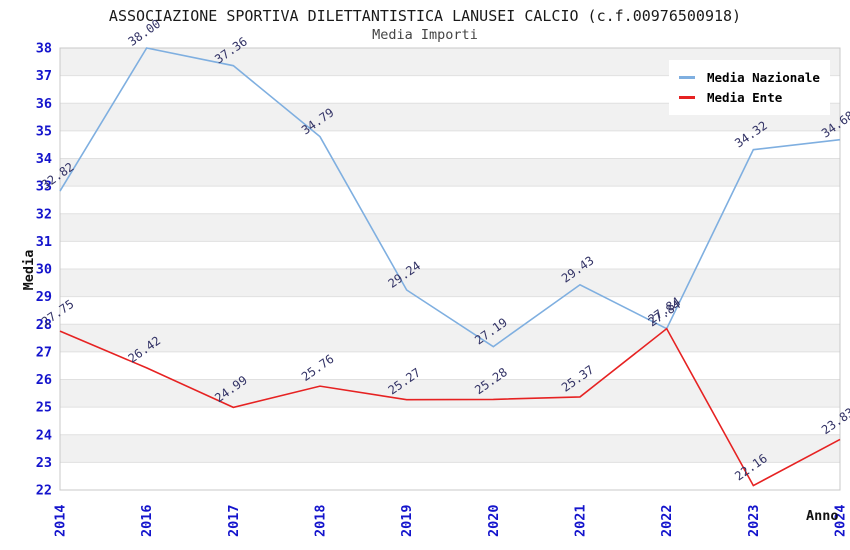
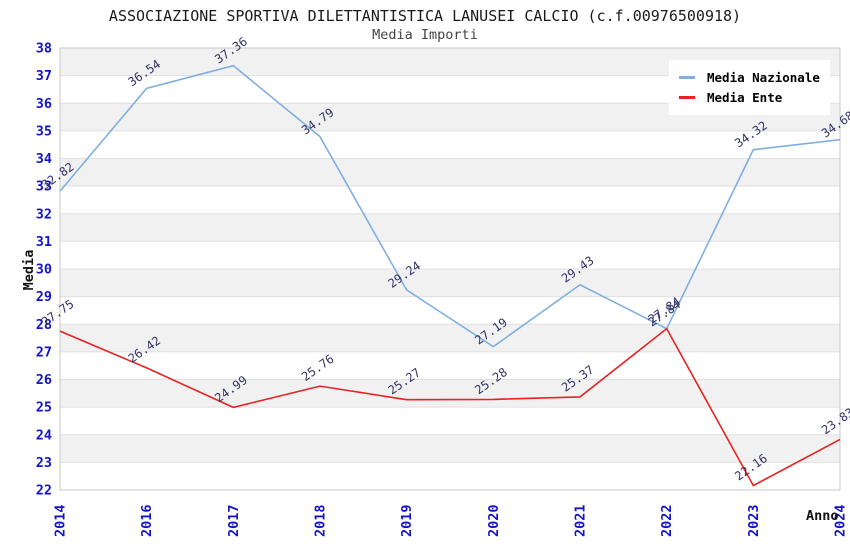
Media Nazionale/2016: 38.00 -> 36.54
